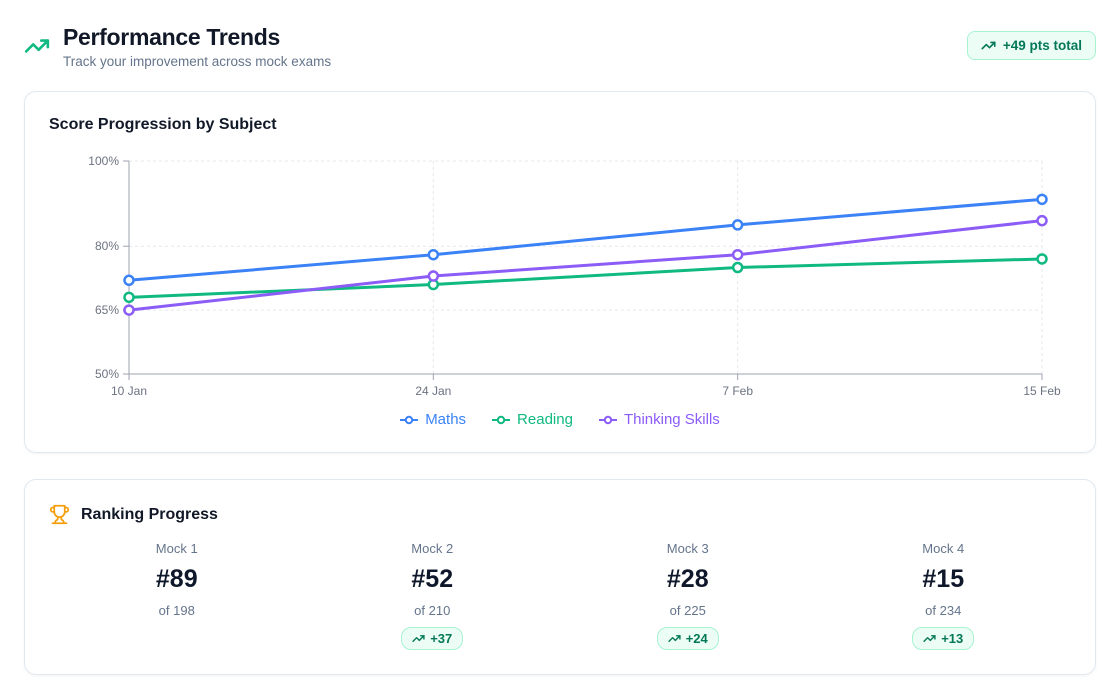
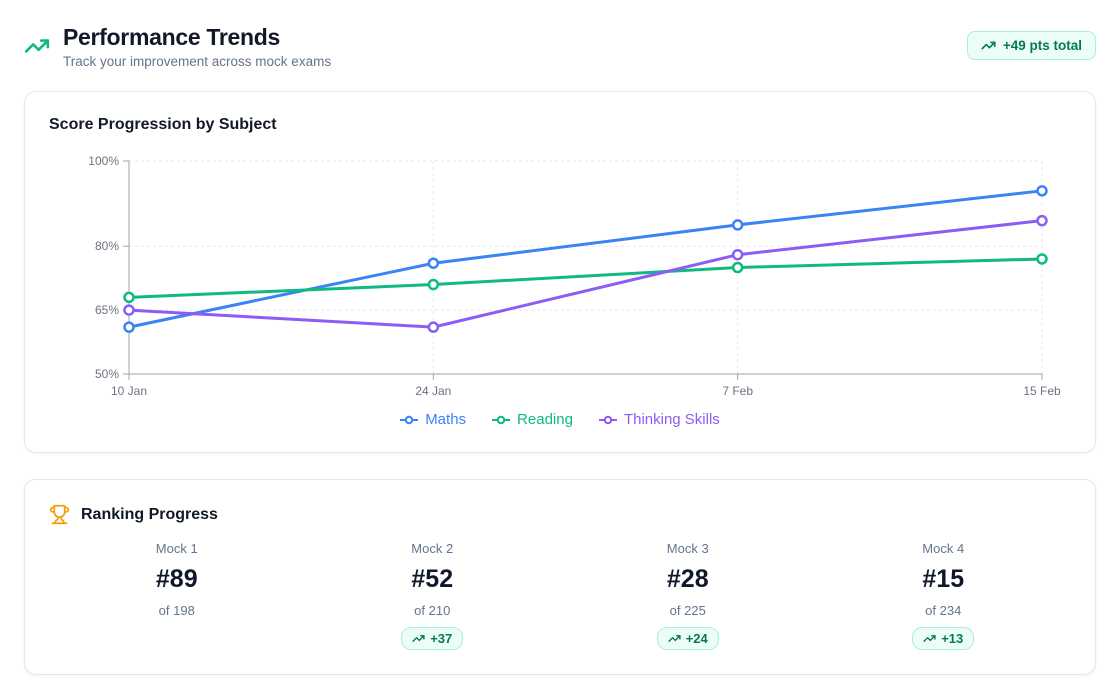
Maths/10 Jan: 72% -> 61%
Maths/24 Jan: 78% -> 76%
Thinking Skills/24 Jan: 73% -> 61%
Maths/15 Feb: 91% -> 93%
